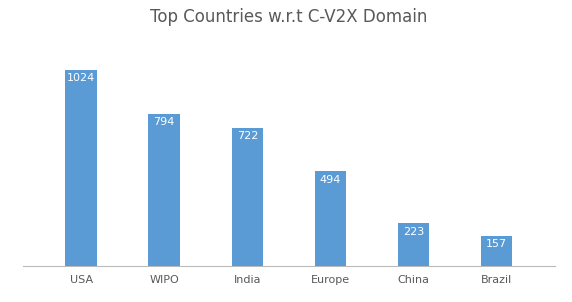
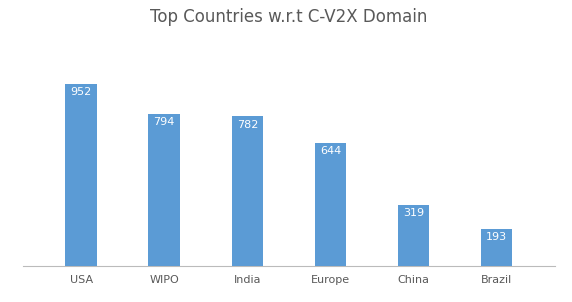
USA: 1024 -> 952
India: 722 -> 782
Europe: 494 -> 644
China: 223 -> 319
Brazil: 157 -> 193
